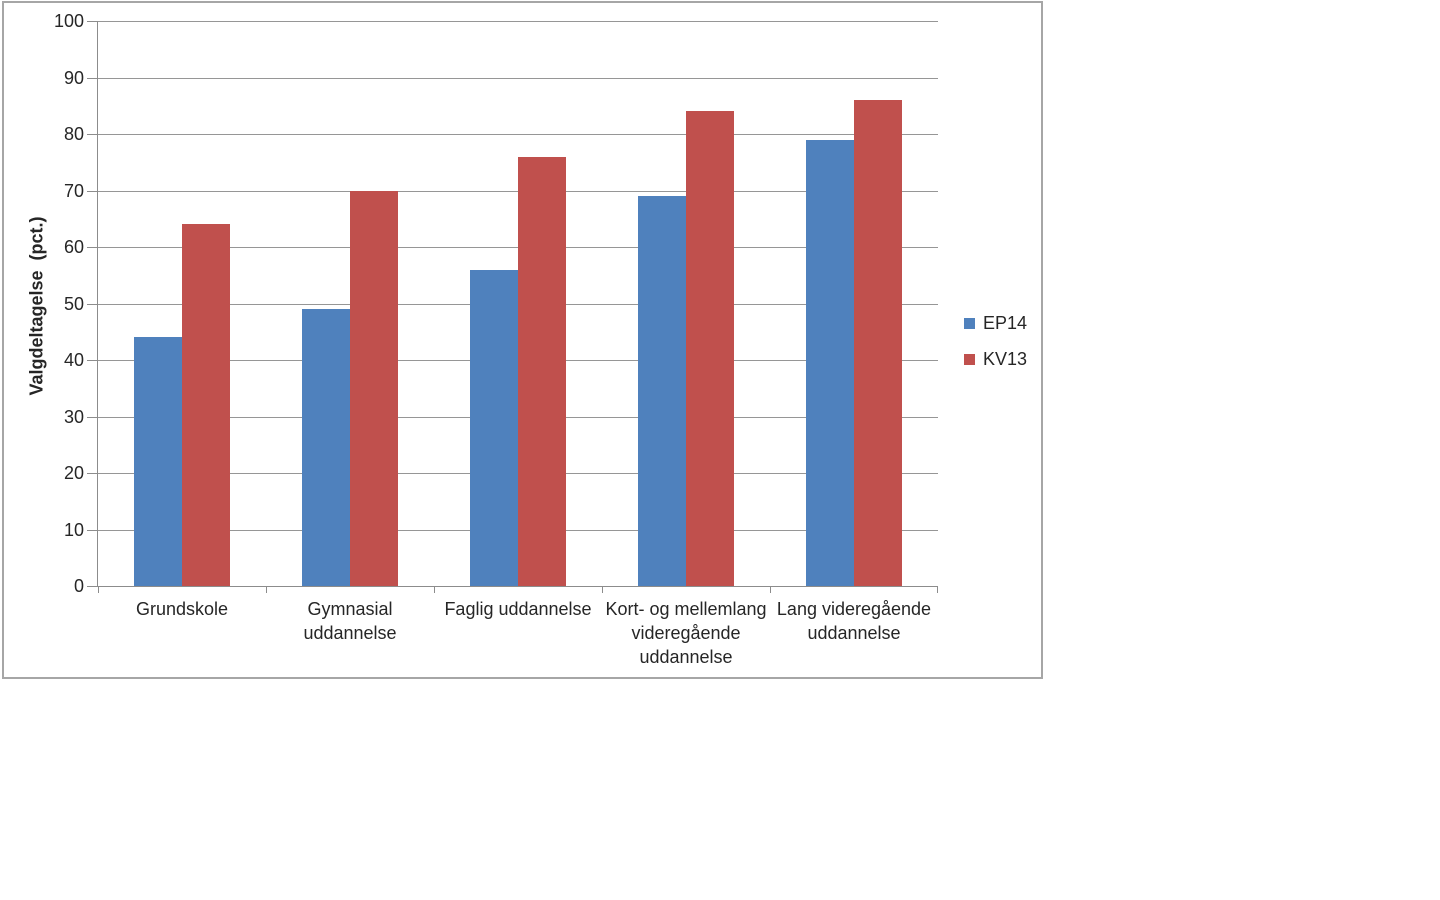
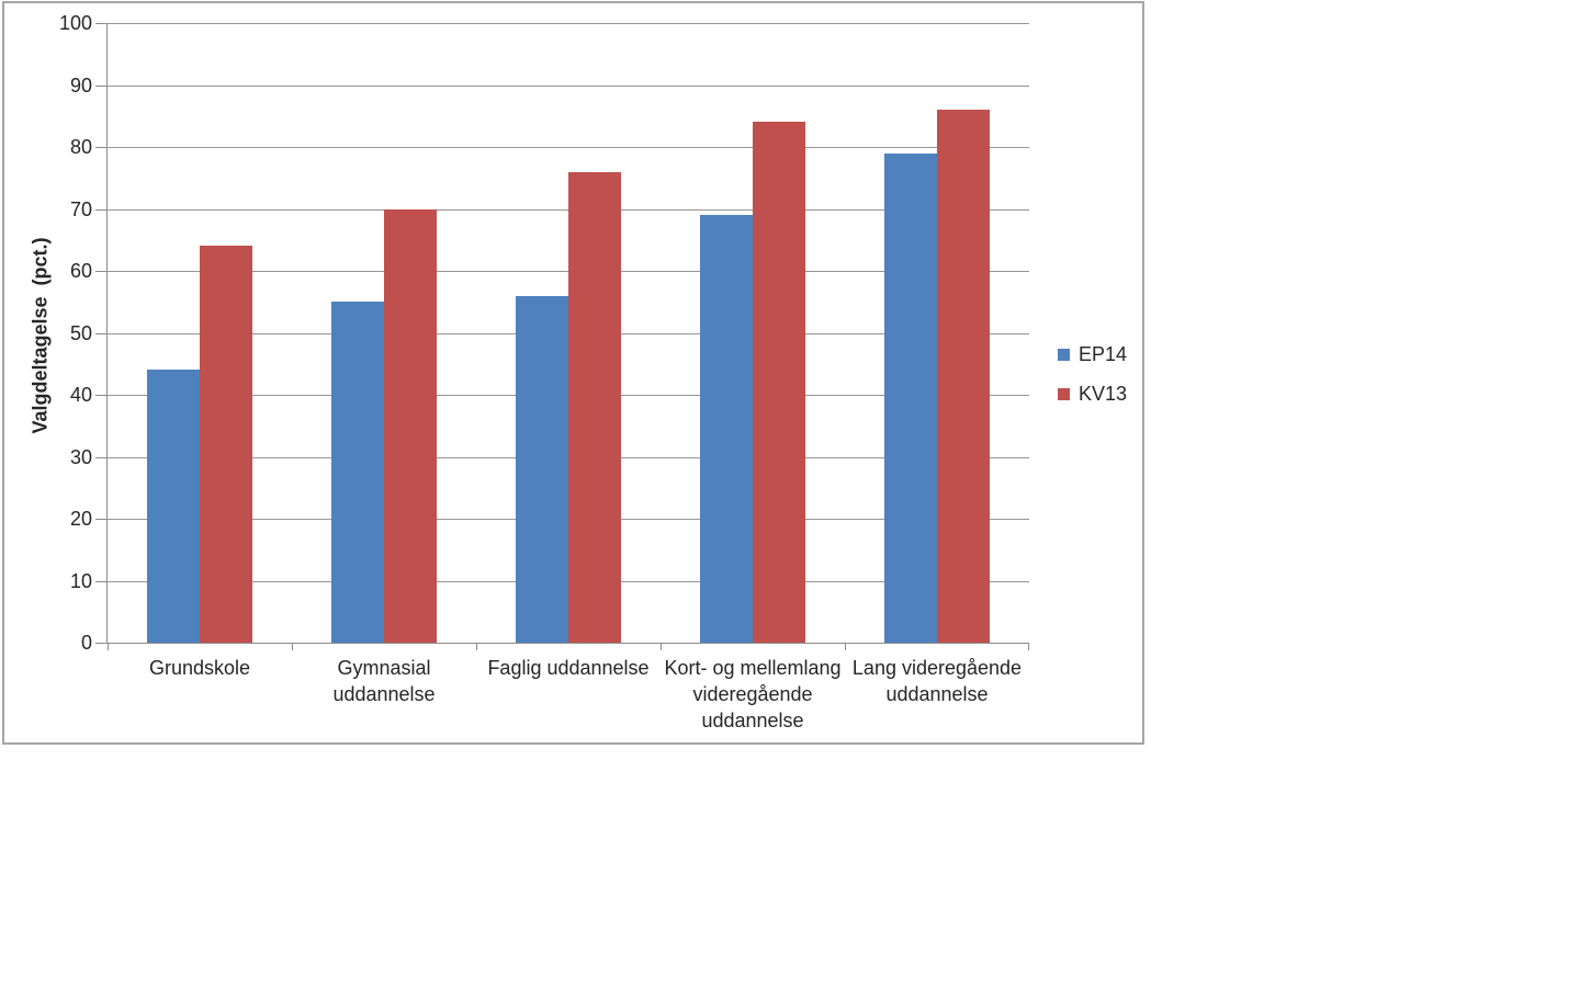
EP14/Gymnasial uddannelse: 49 -> 55
